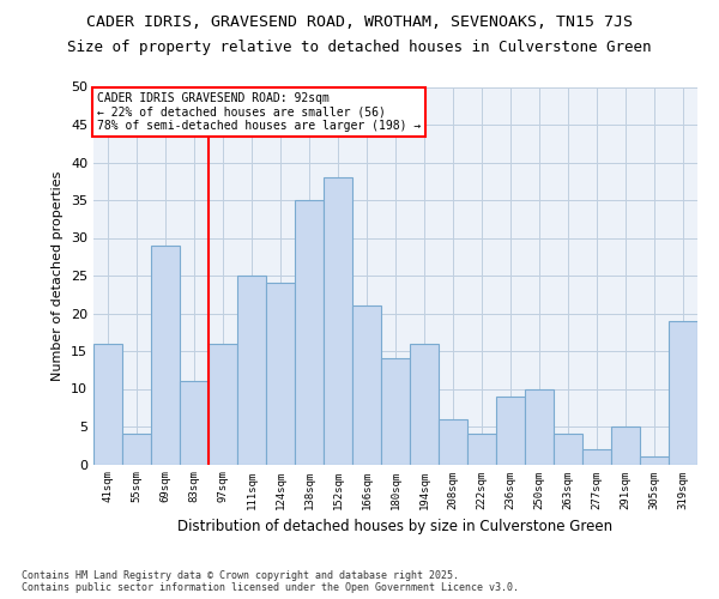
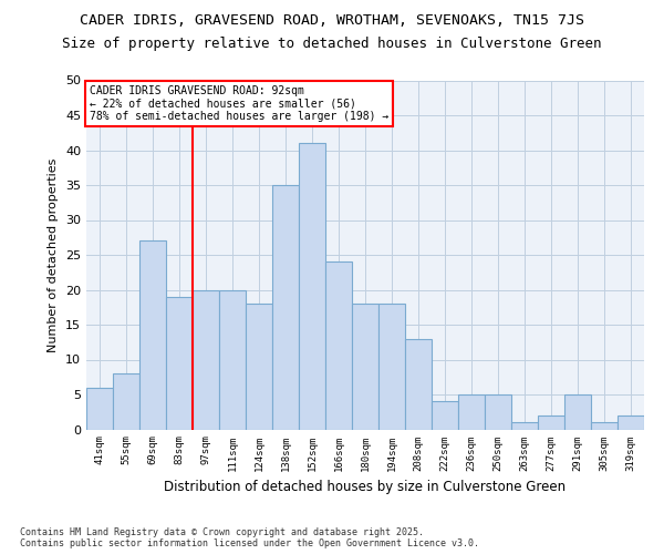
41sqm: 16 -> 6
55sqm: 4 -> 8
69sqm: 29 -> 27
83sqm: 11 -> 19
97sqm: 16 -> 20
111sqm: 25 -> 20
124sqm: 24 -> 18
152sqm: 38 -> 41
166sqm: 21 -> 24
180sqm: 14 -> 18
194sqm: 16 -> 18
208sqm: 6 -> 13
236sqm: 9 -> 5
250sqm: 10 -> 5
263sqm: 4 -> 1
319sqm: 19 -> 2
